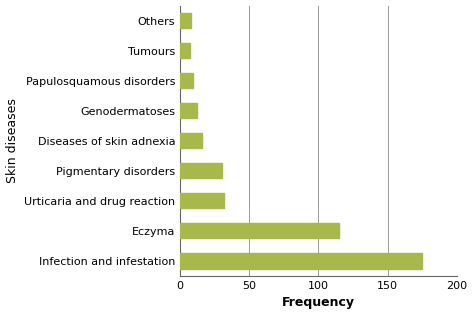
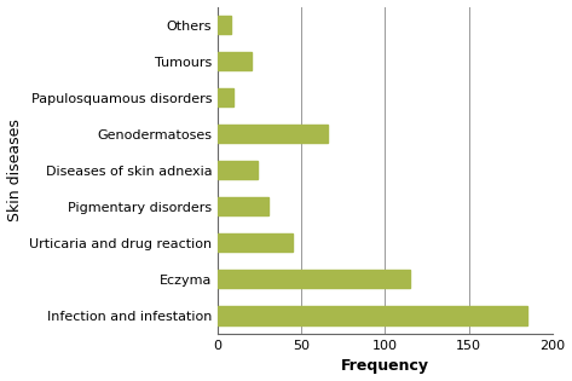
Tumours: 7 -> 20
Genodermatoses: 12 -> 66
Diseases of skin adnexia: 16 -> 24
Urticaria and drug reaction: 32 -> 45
Infection and infestation: 175 -> 185
